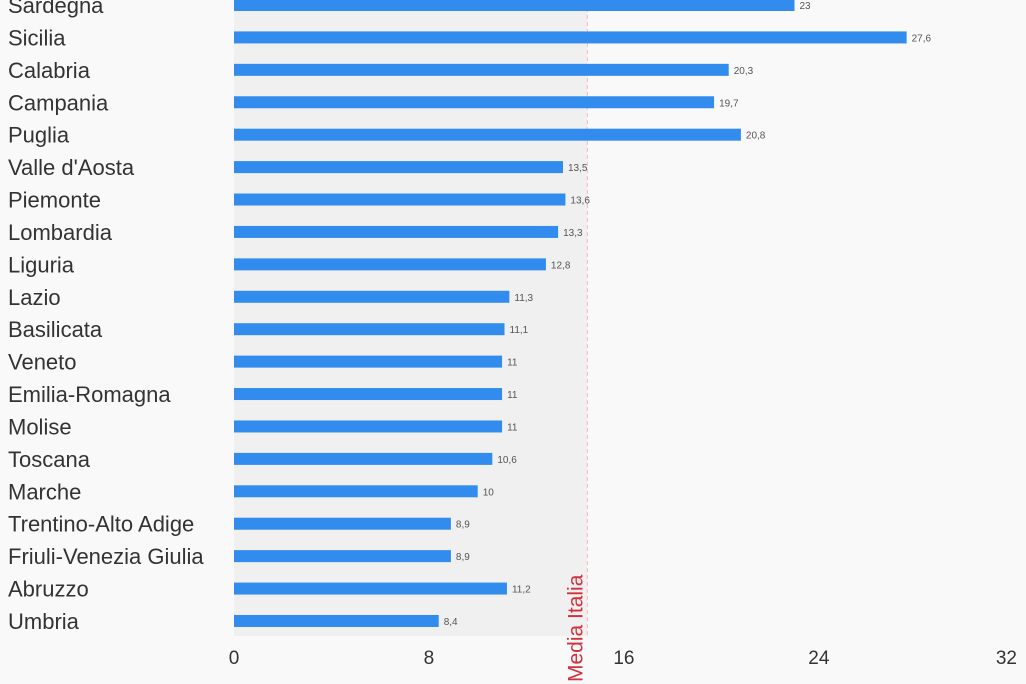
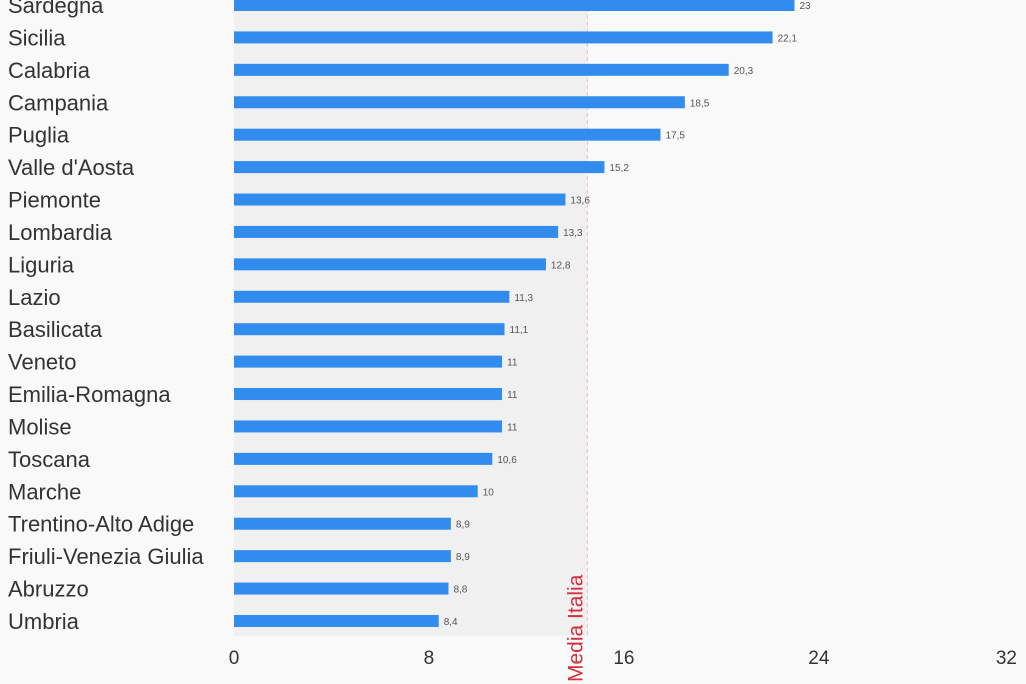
Sicilia: 27,6 -> 22,1
Campania: 19,7 -> 18,5
Puglia: 20,8 -> 17,5
Valle d'Aosta: 13,5 -> 15,2
Abruzzo: 11,2 -> 8,8
